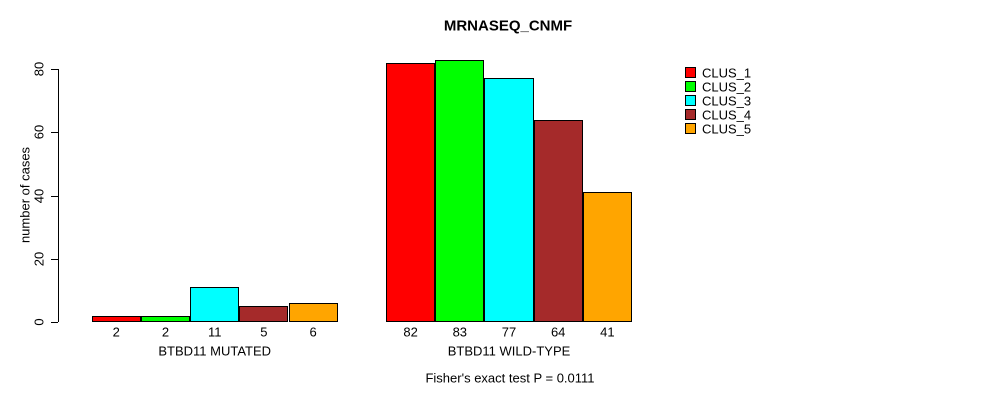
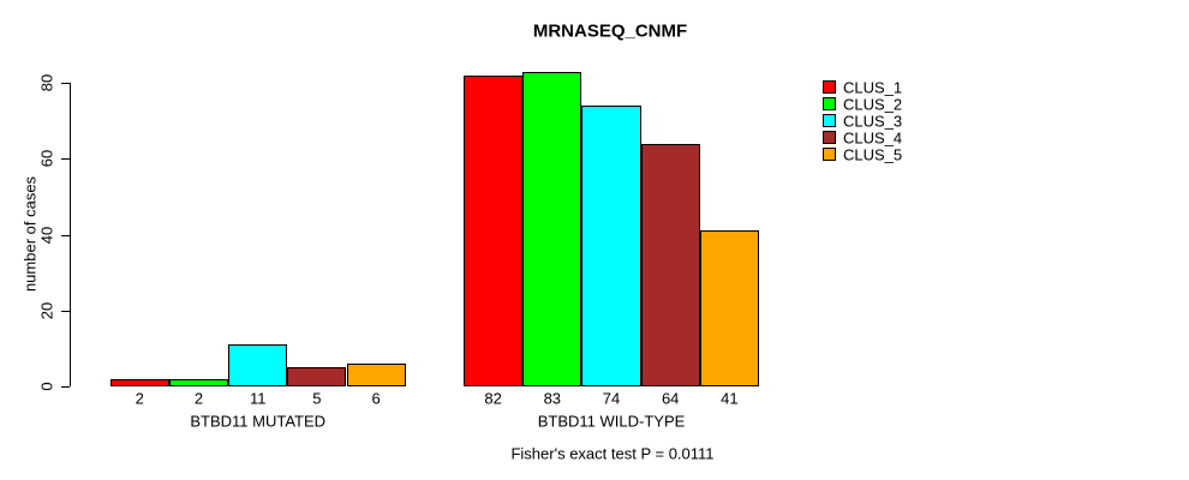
CLUS_3/BTBD11 WILD-TYPE: 77 -> 74
